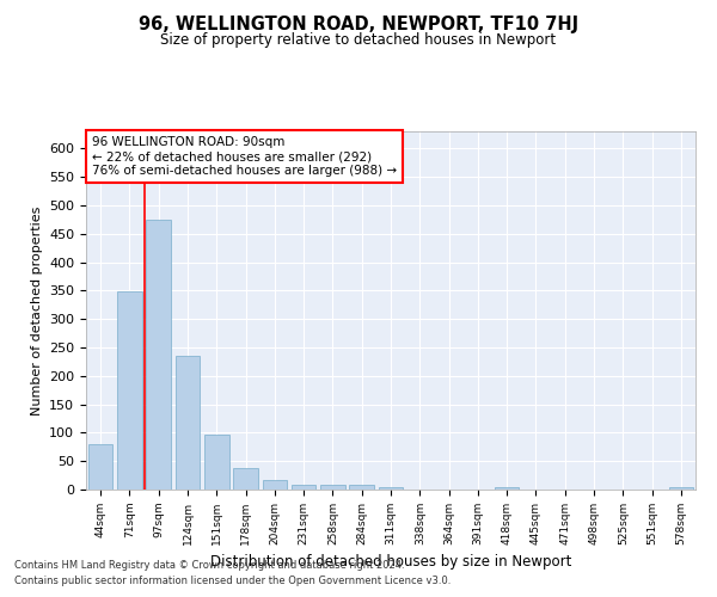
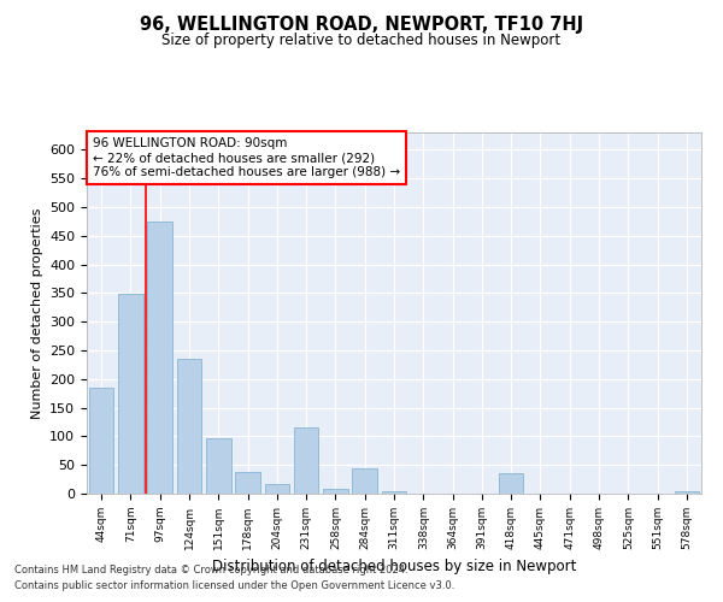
44sqm: 80 -> 185
231sqm: 8 -> 115
284sqm: 8 -> 45
418sqm: 5 -> 35
